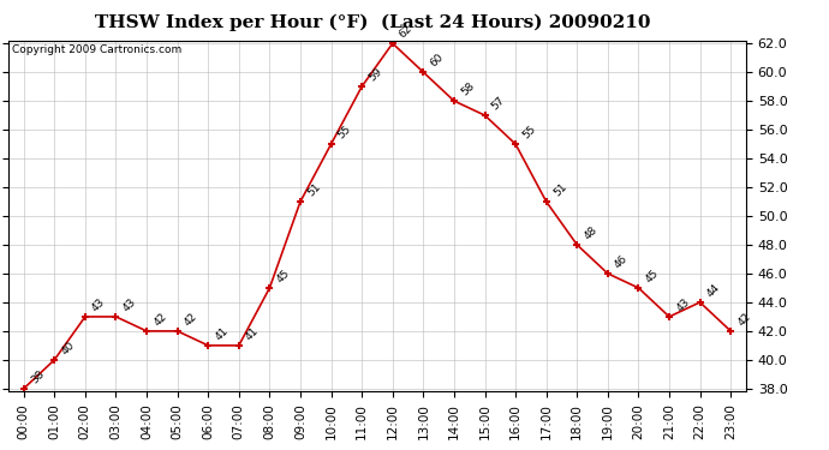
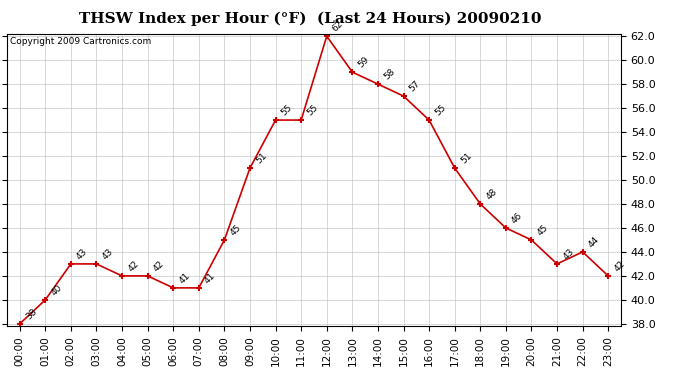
11:00: 59 -> 55
13:00: 60 -> 59
